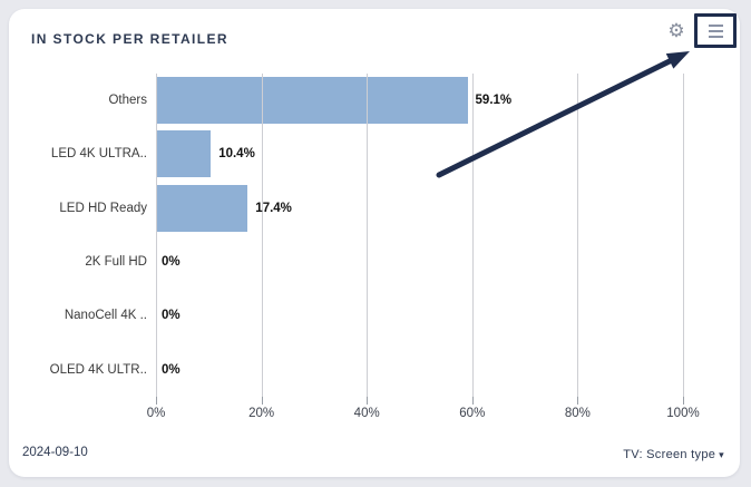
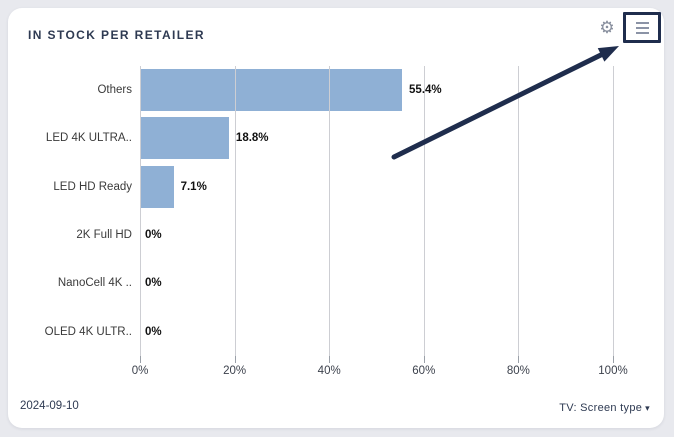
Others: 59.1% -> 55.4%
LED 4K ULTRA..: 10.4% -> 18.8%
LED HD Ready: 17.4% -> 7.1%
